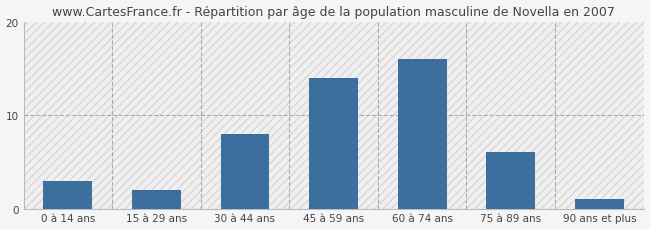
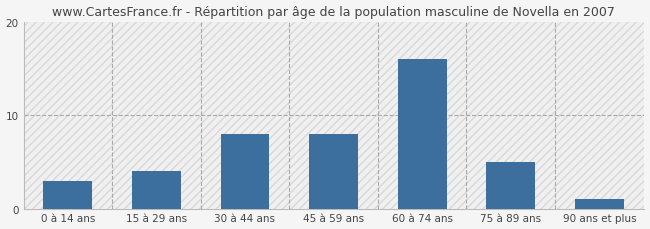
15 à 29 ans: 2 -> 4
45 à 59 ans: 14 -> 8
75 à 89 ans: 6 -> 5
